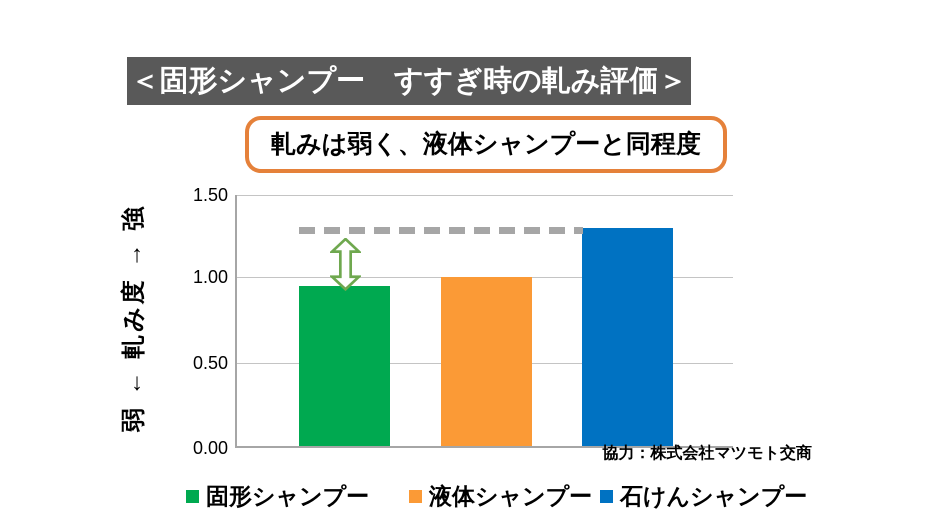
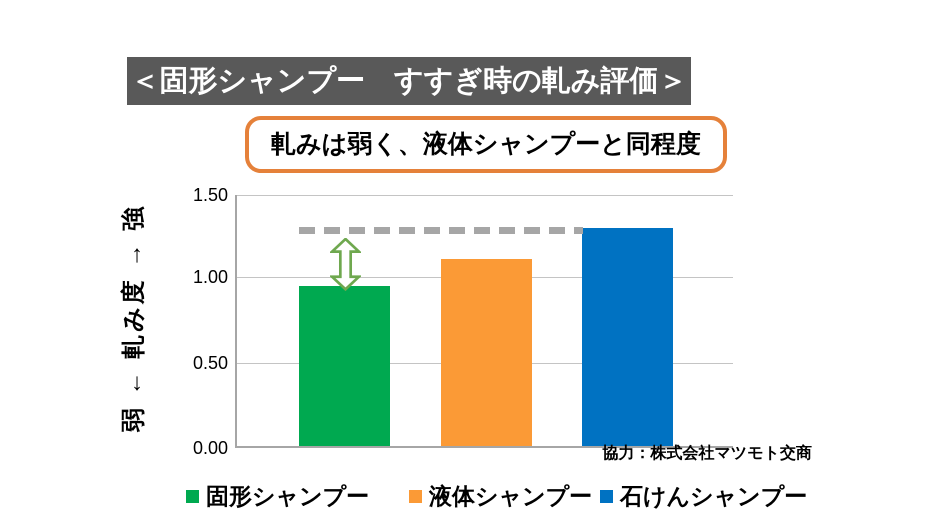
液体シャンプー: 1.00 -> 1.11
